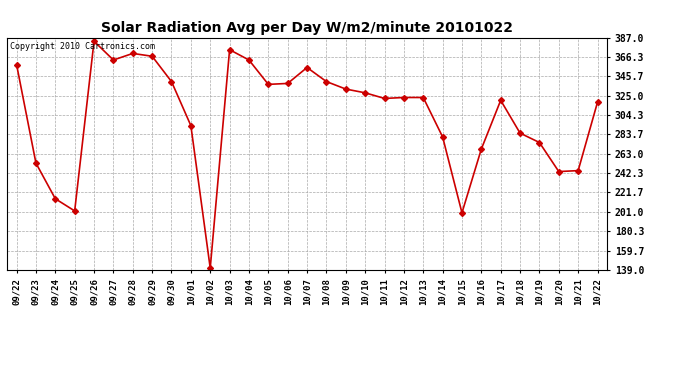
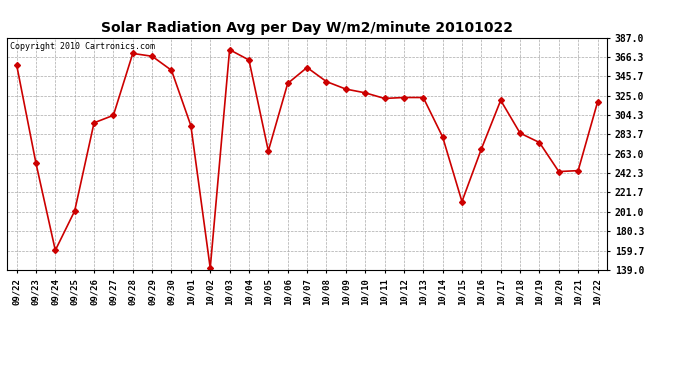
09/24: 215 -> 160
09/26: 383 -> 296
09/27: 363 -> 304
09/30: 340 -> 352
10/05: 337 -> 266
10/15: 200 -> 212
